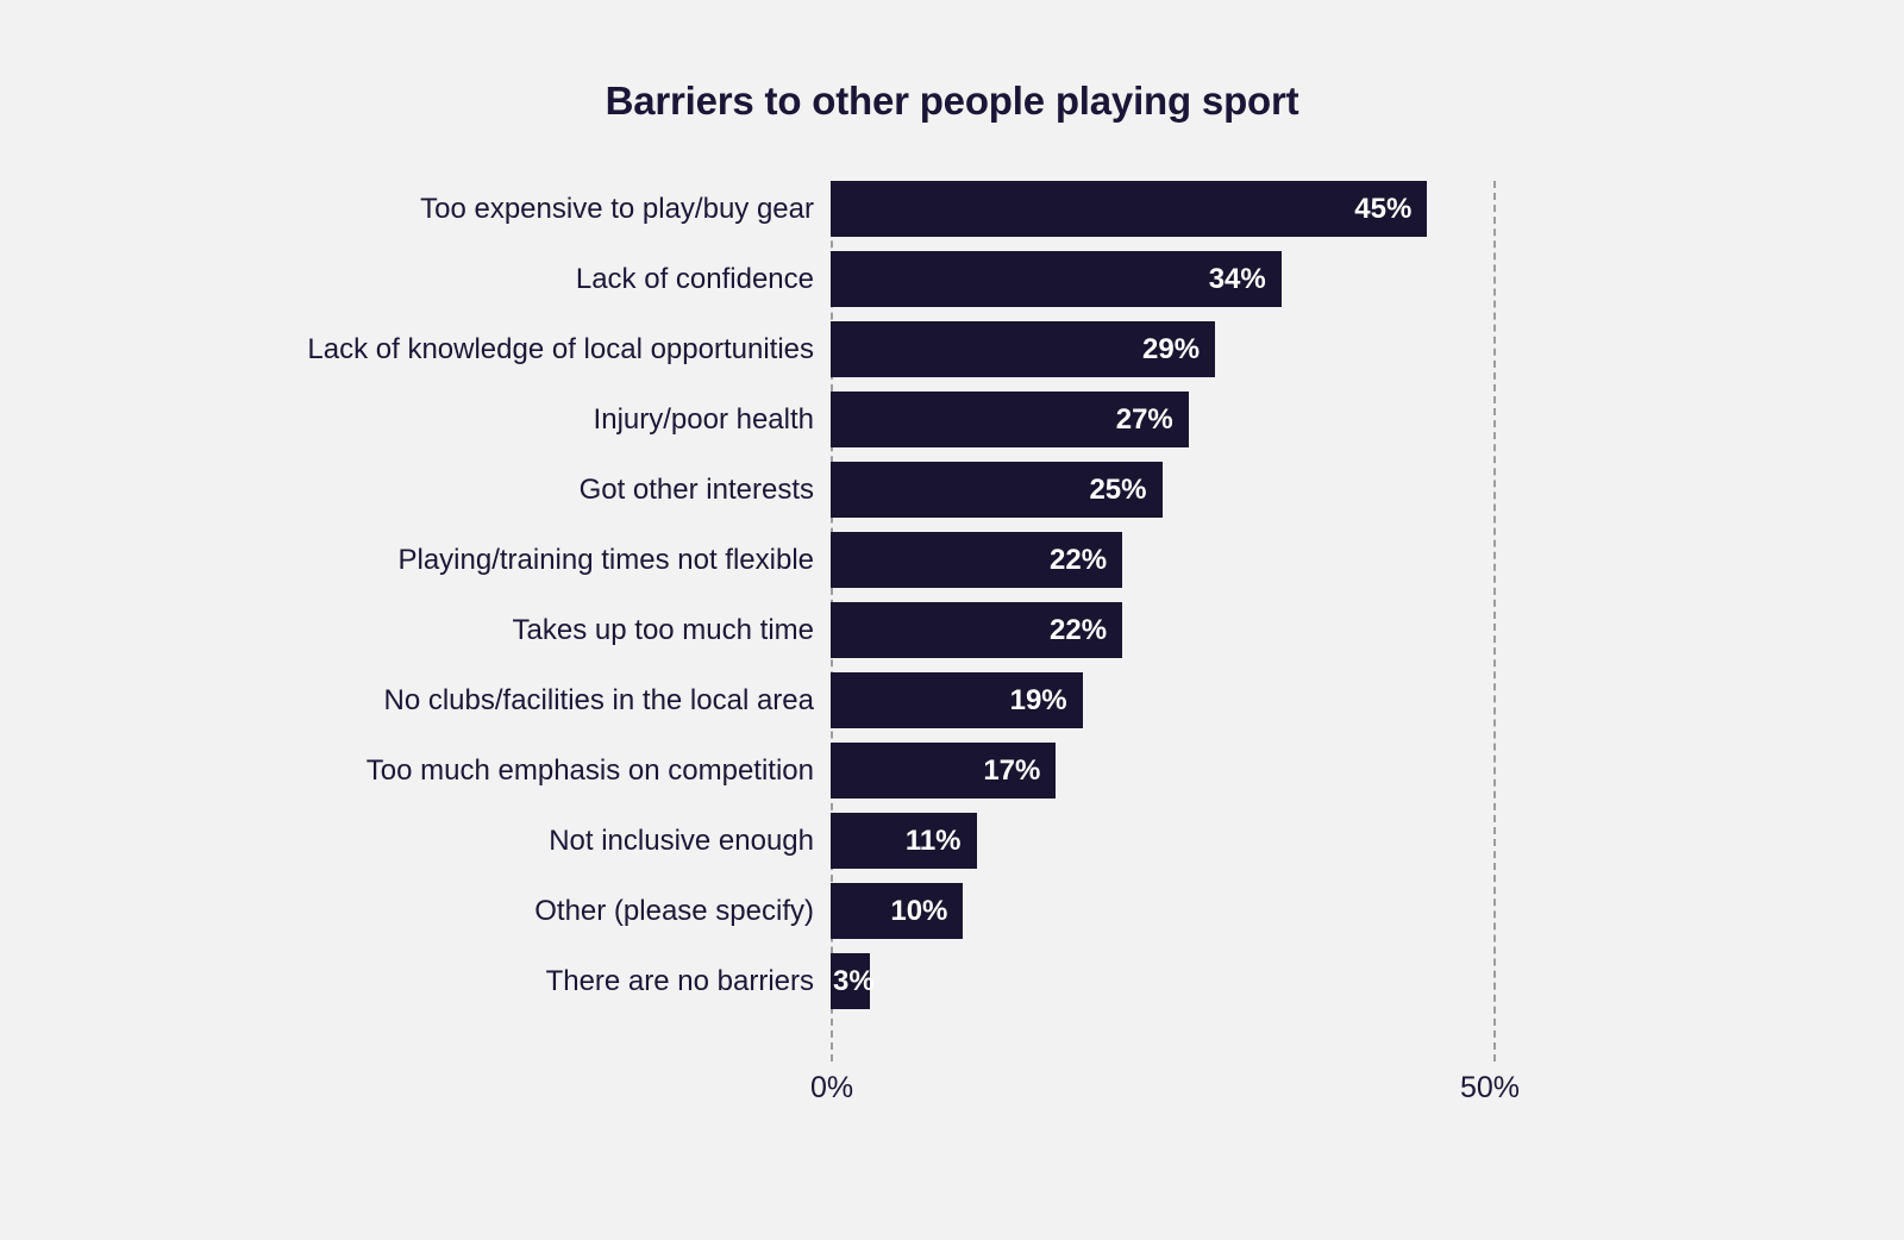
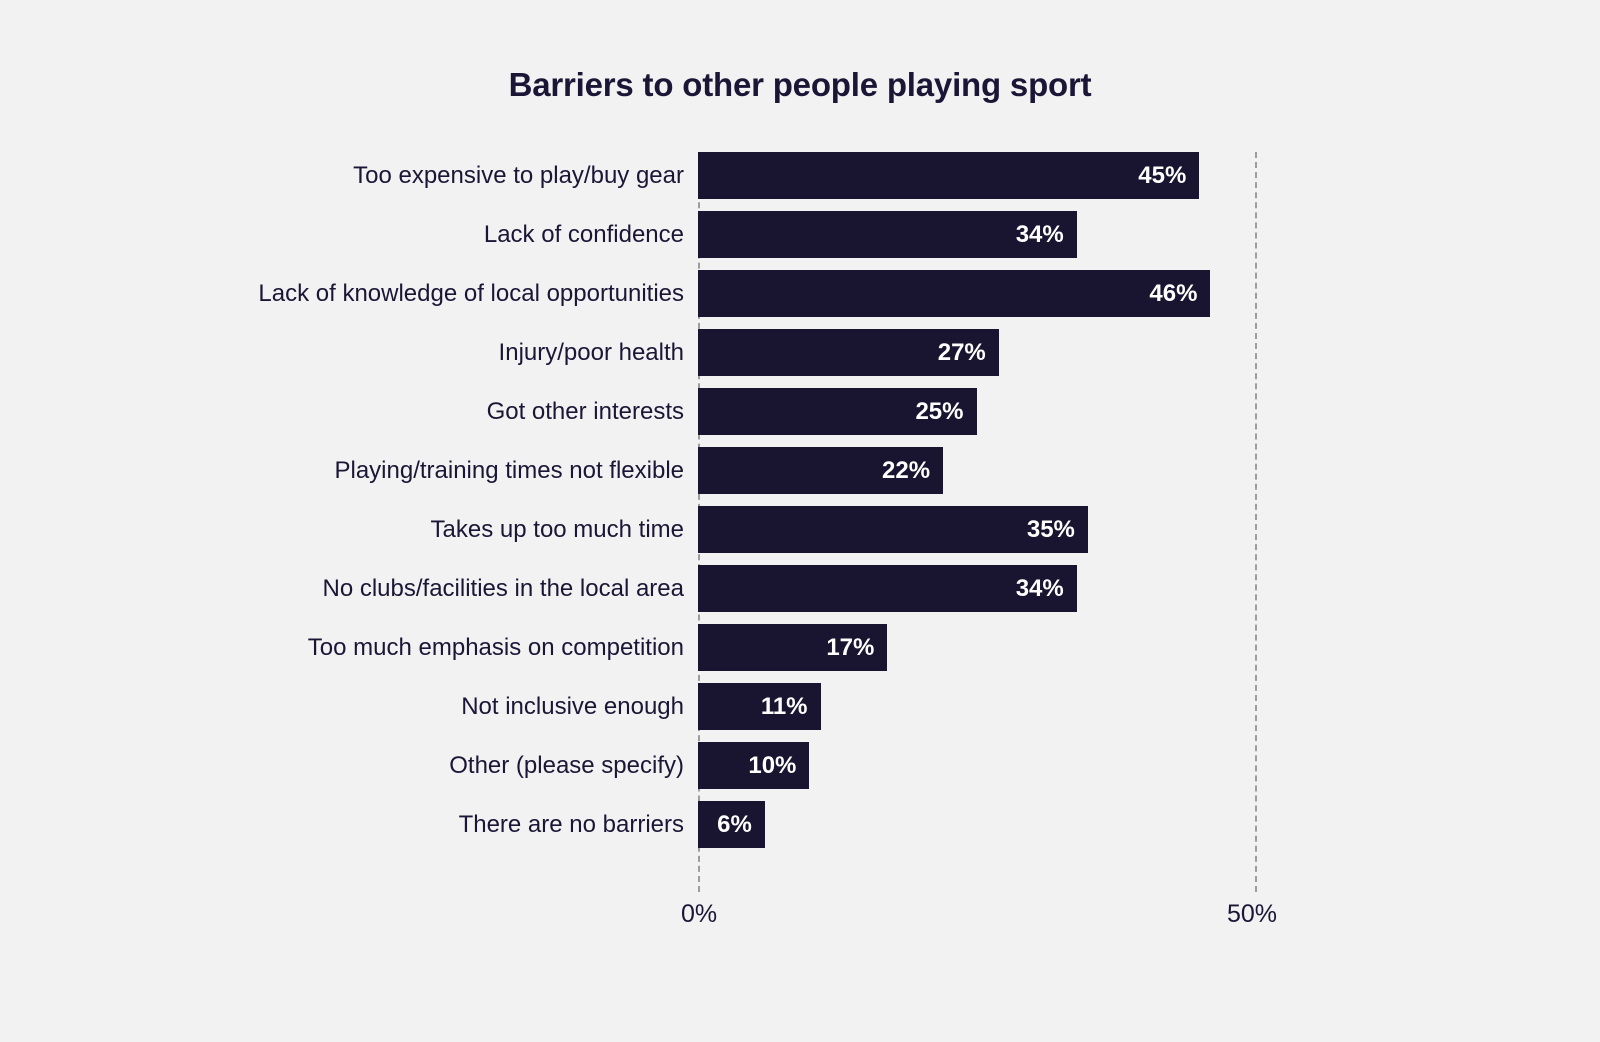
Lack of knowledge of local opportunities: 29% -> 46%
Takes up too much time: 22% -> 35%
No clubs/facilities in the local area: 19% -> 34%
There are no barriers: 3% -> 6%
